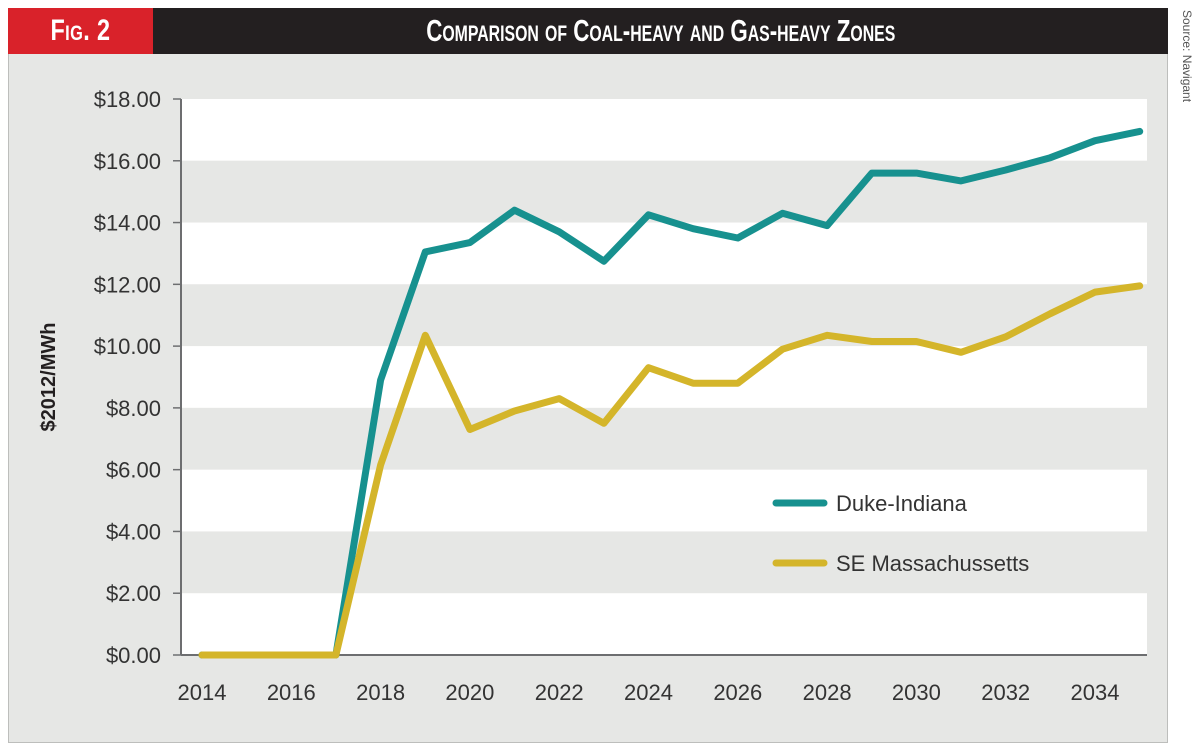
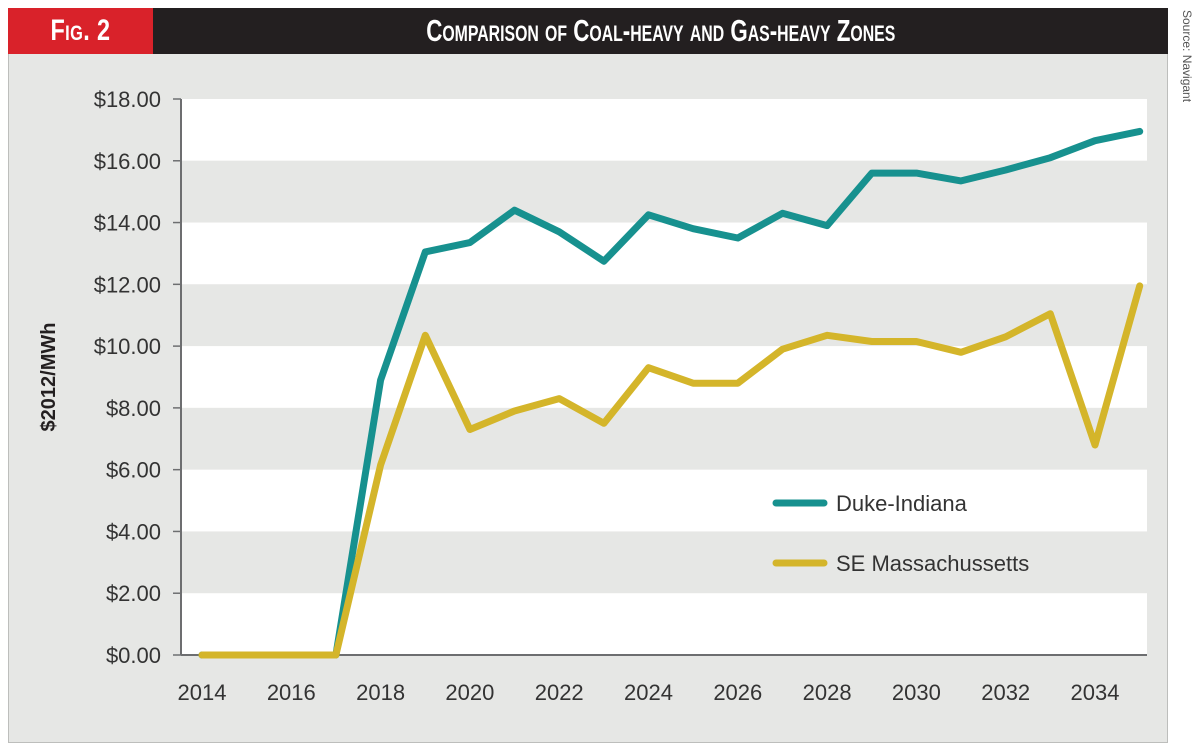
SE Massachussetts/2034: $11.8 -> $6.8
